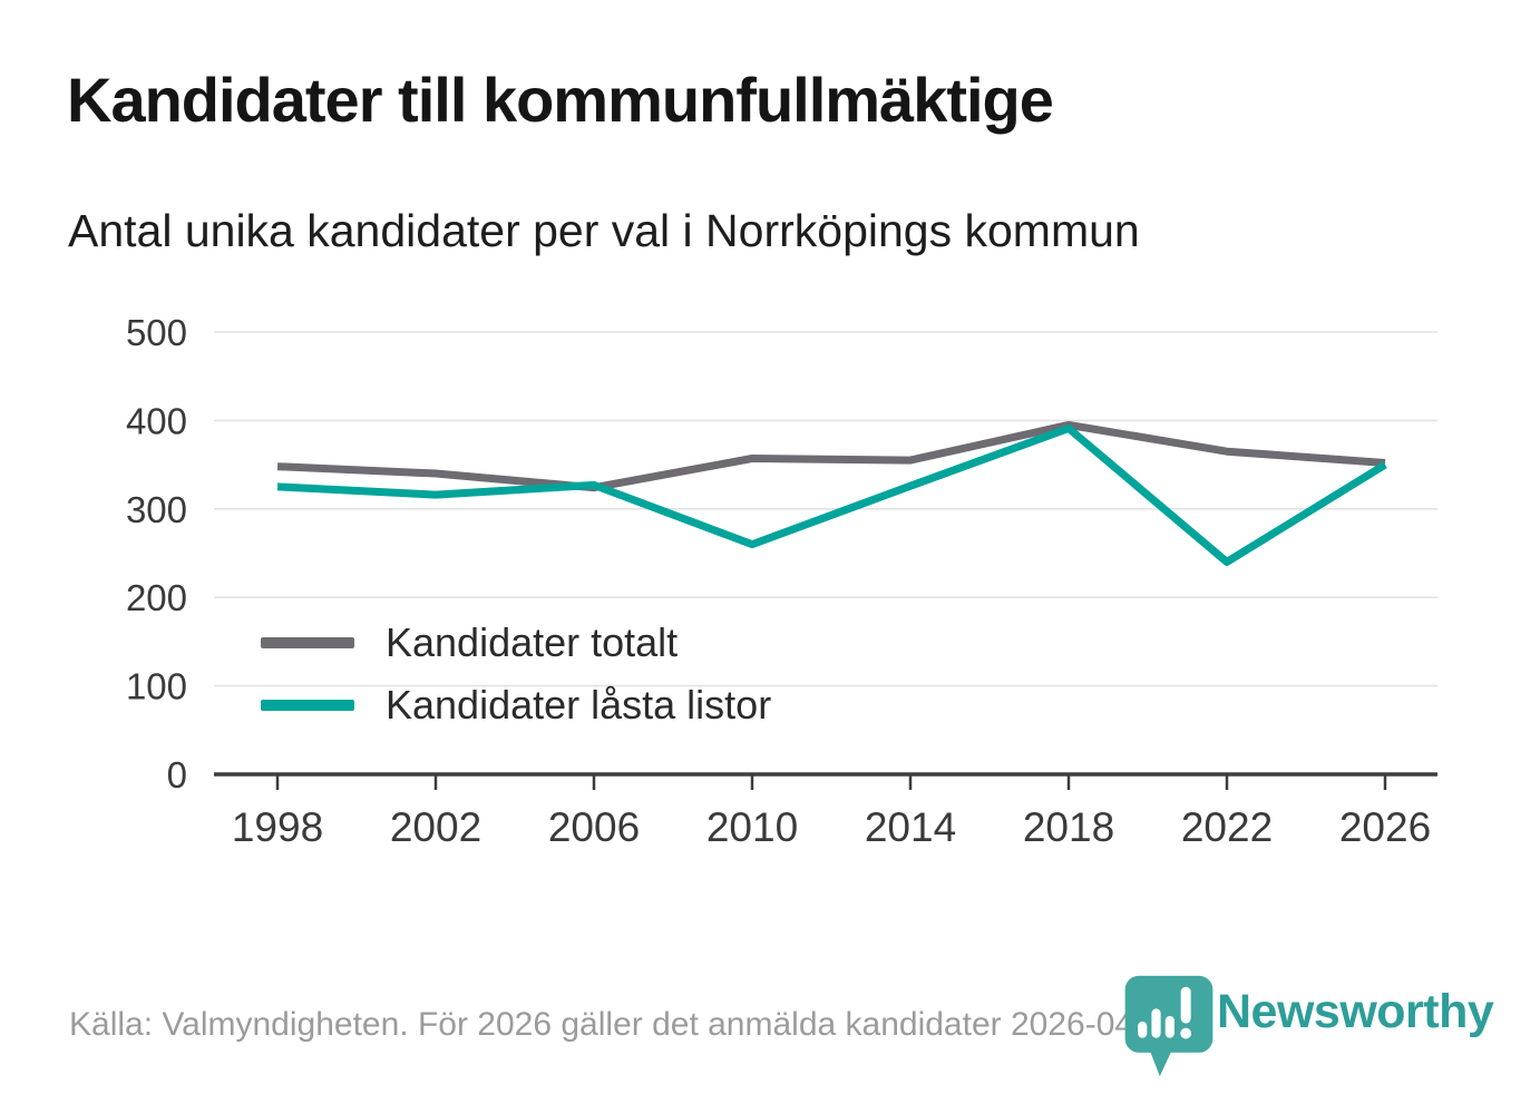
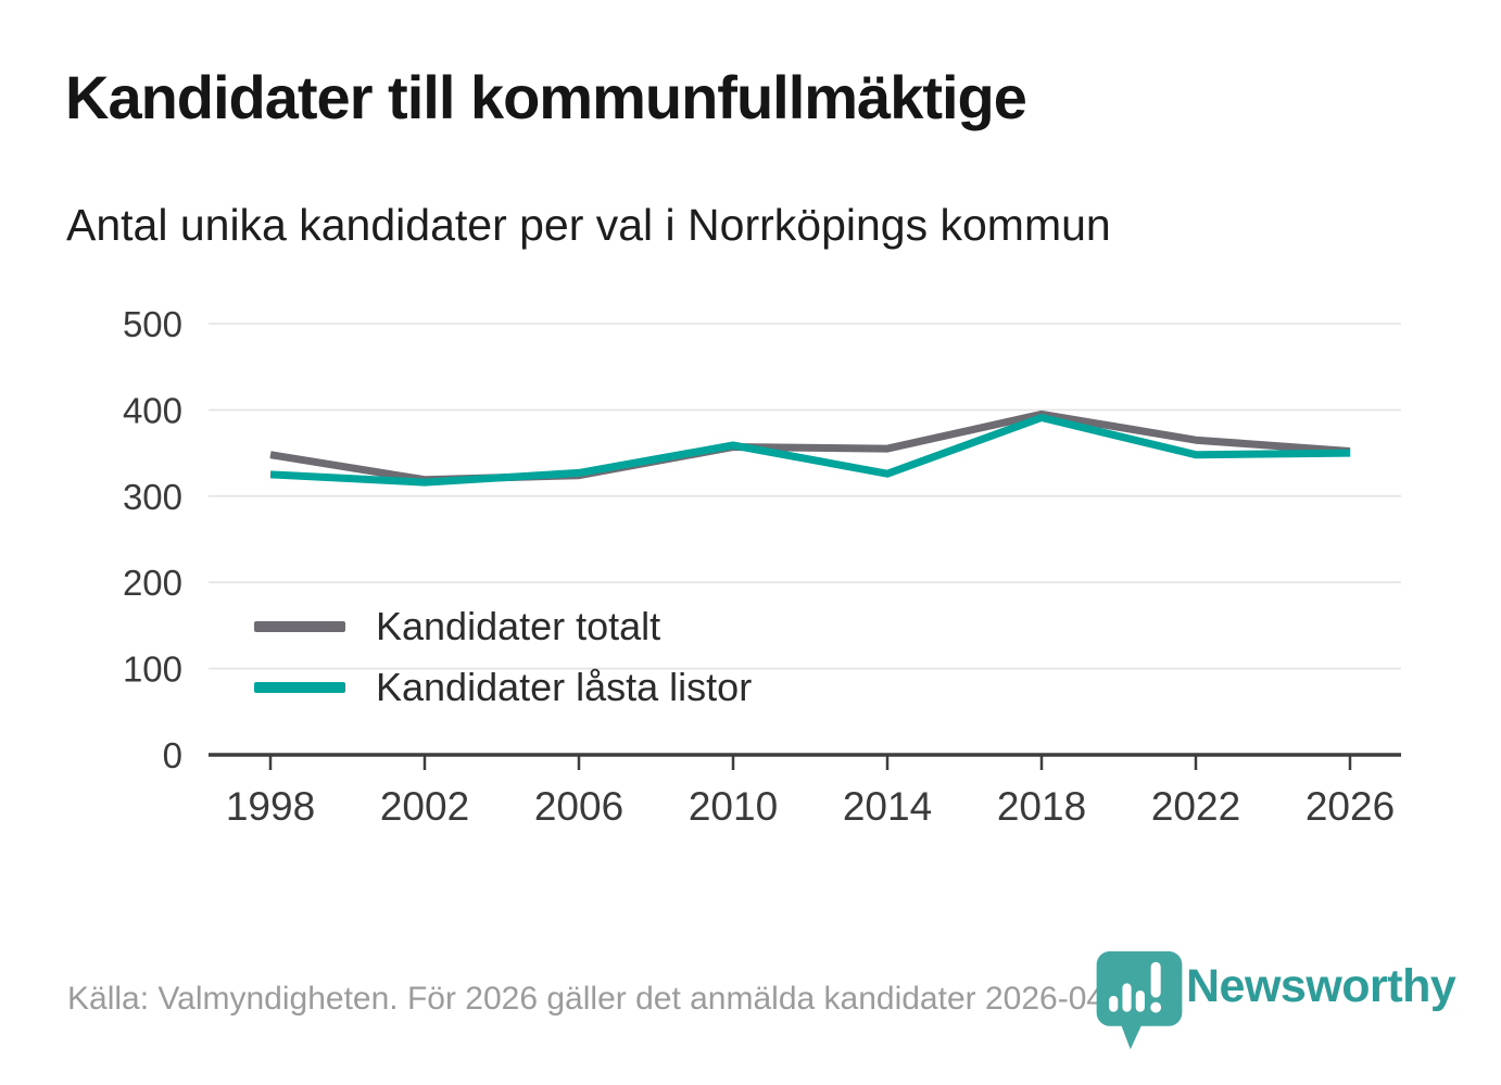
Kandidater totalt/2002: 340 -> 320
Kandidater låsta listor/2010: 260 -> 360
Kandidater låsta listor/2022: 240 -> 350
